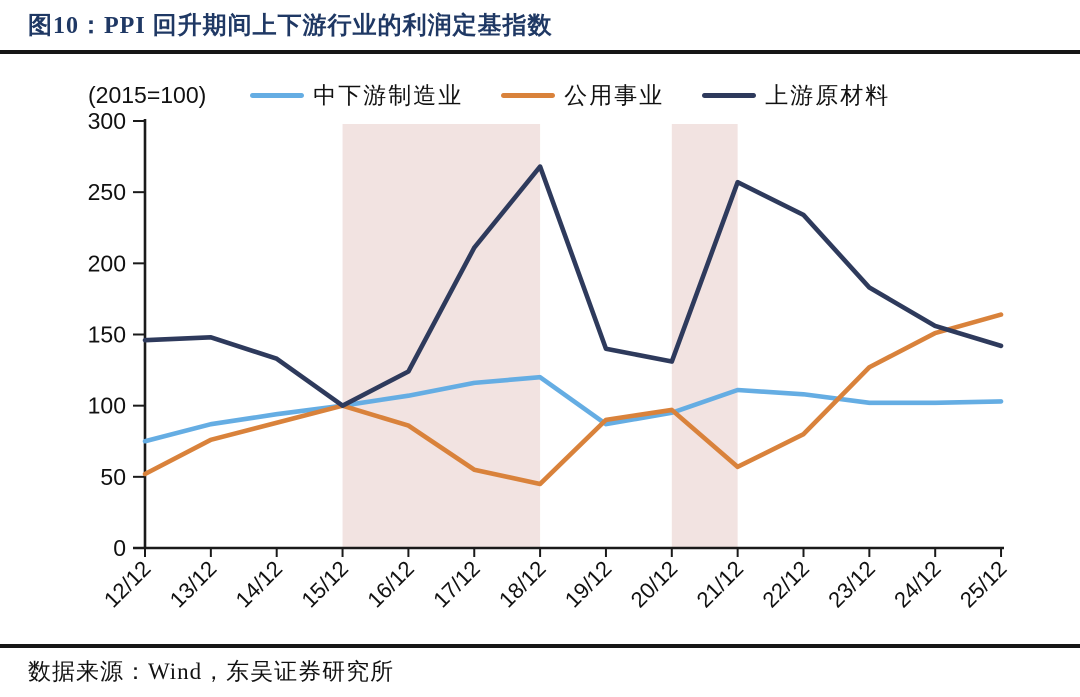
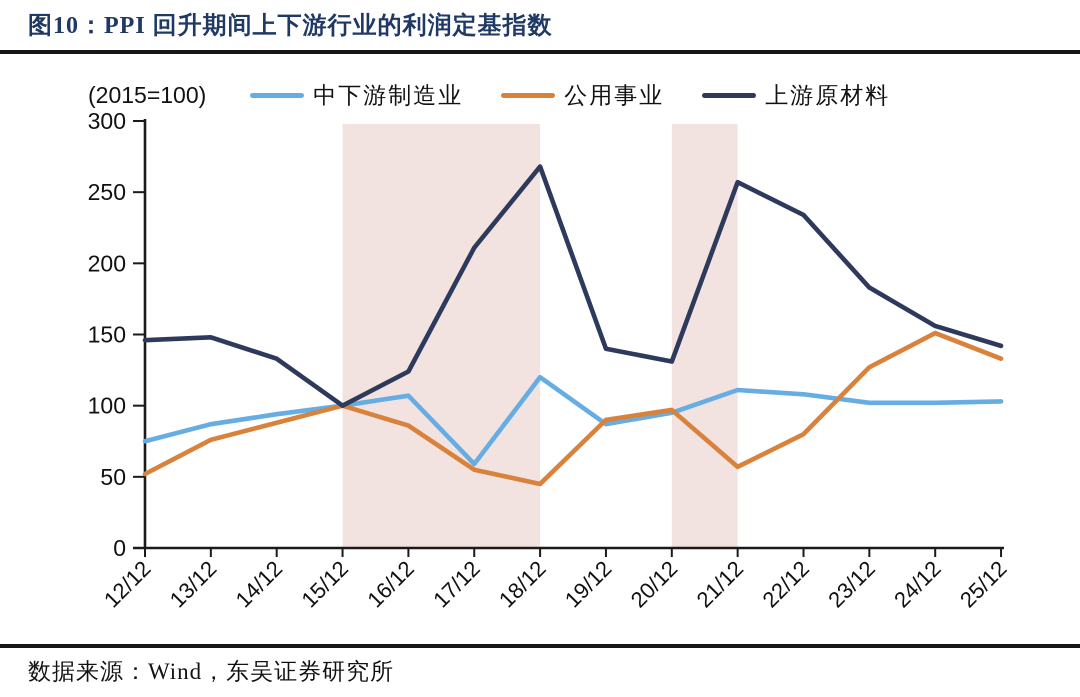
中下游制造业/17/12: 116 -> 59
公用事业/25/12: 164 -> 133
